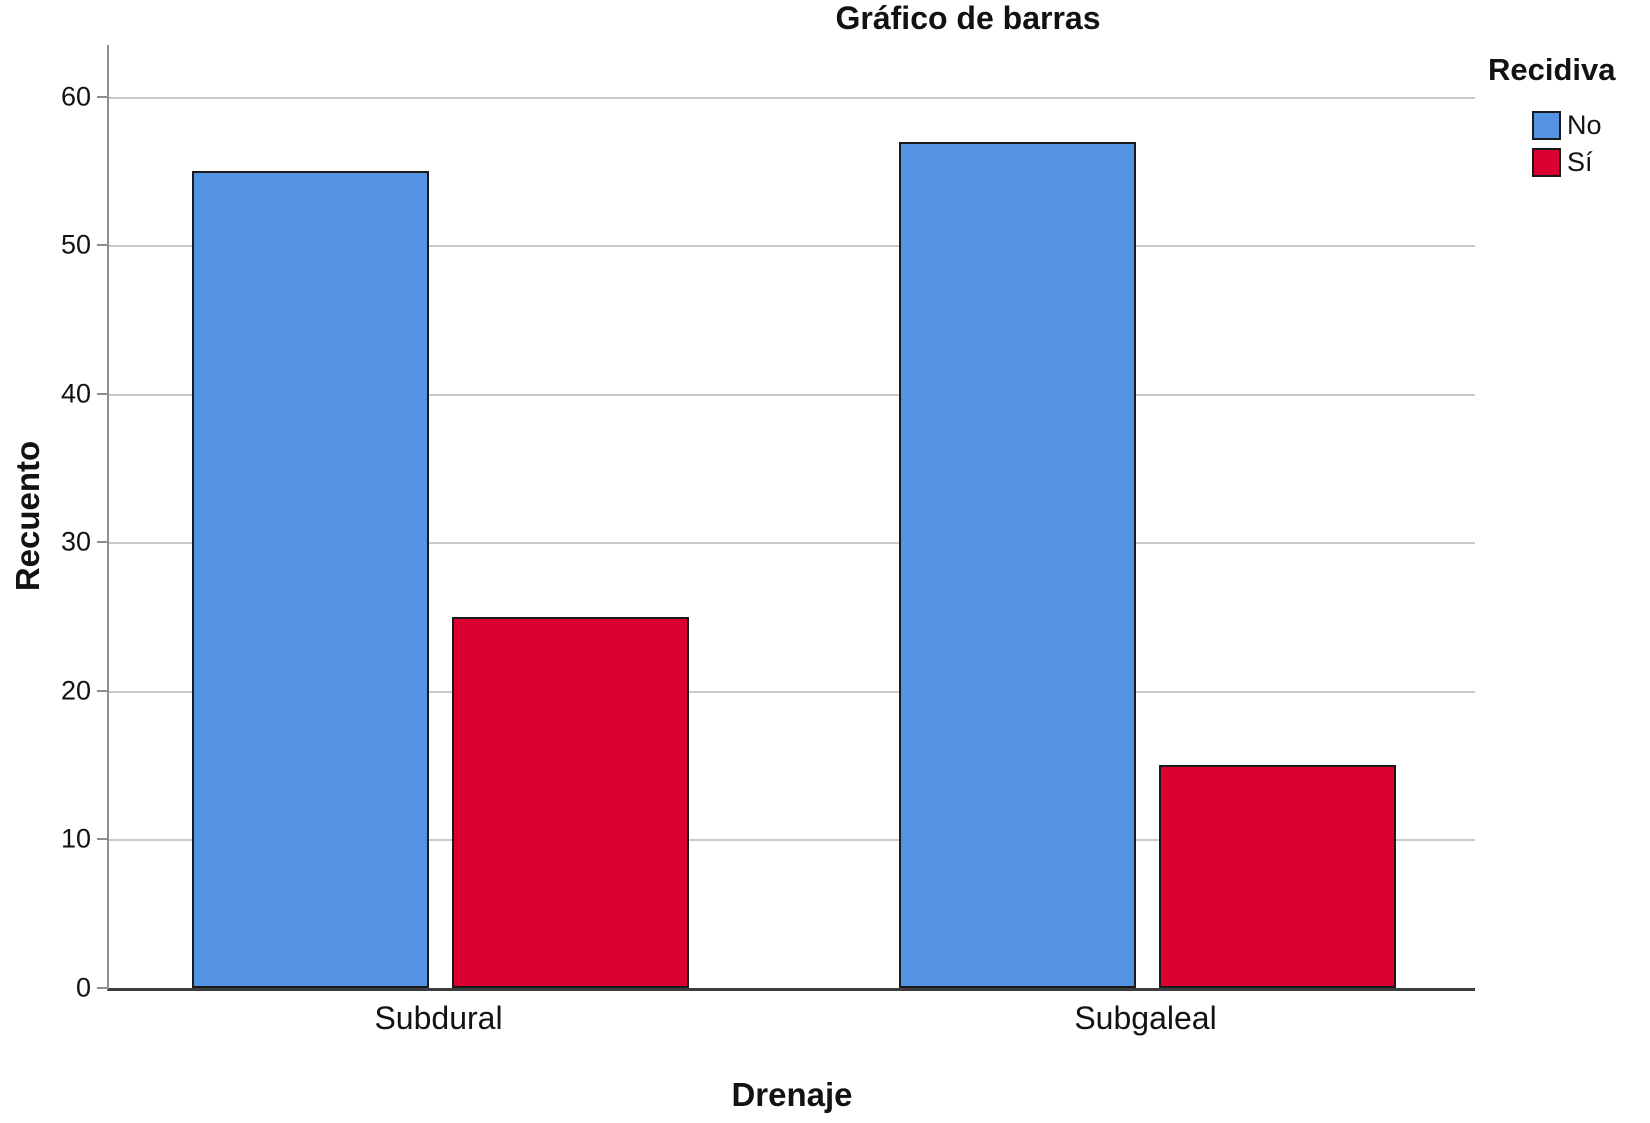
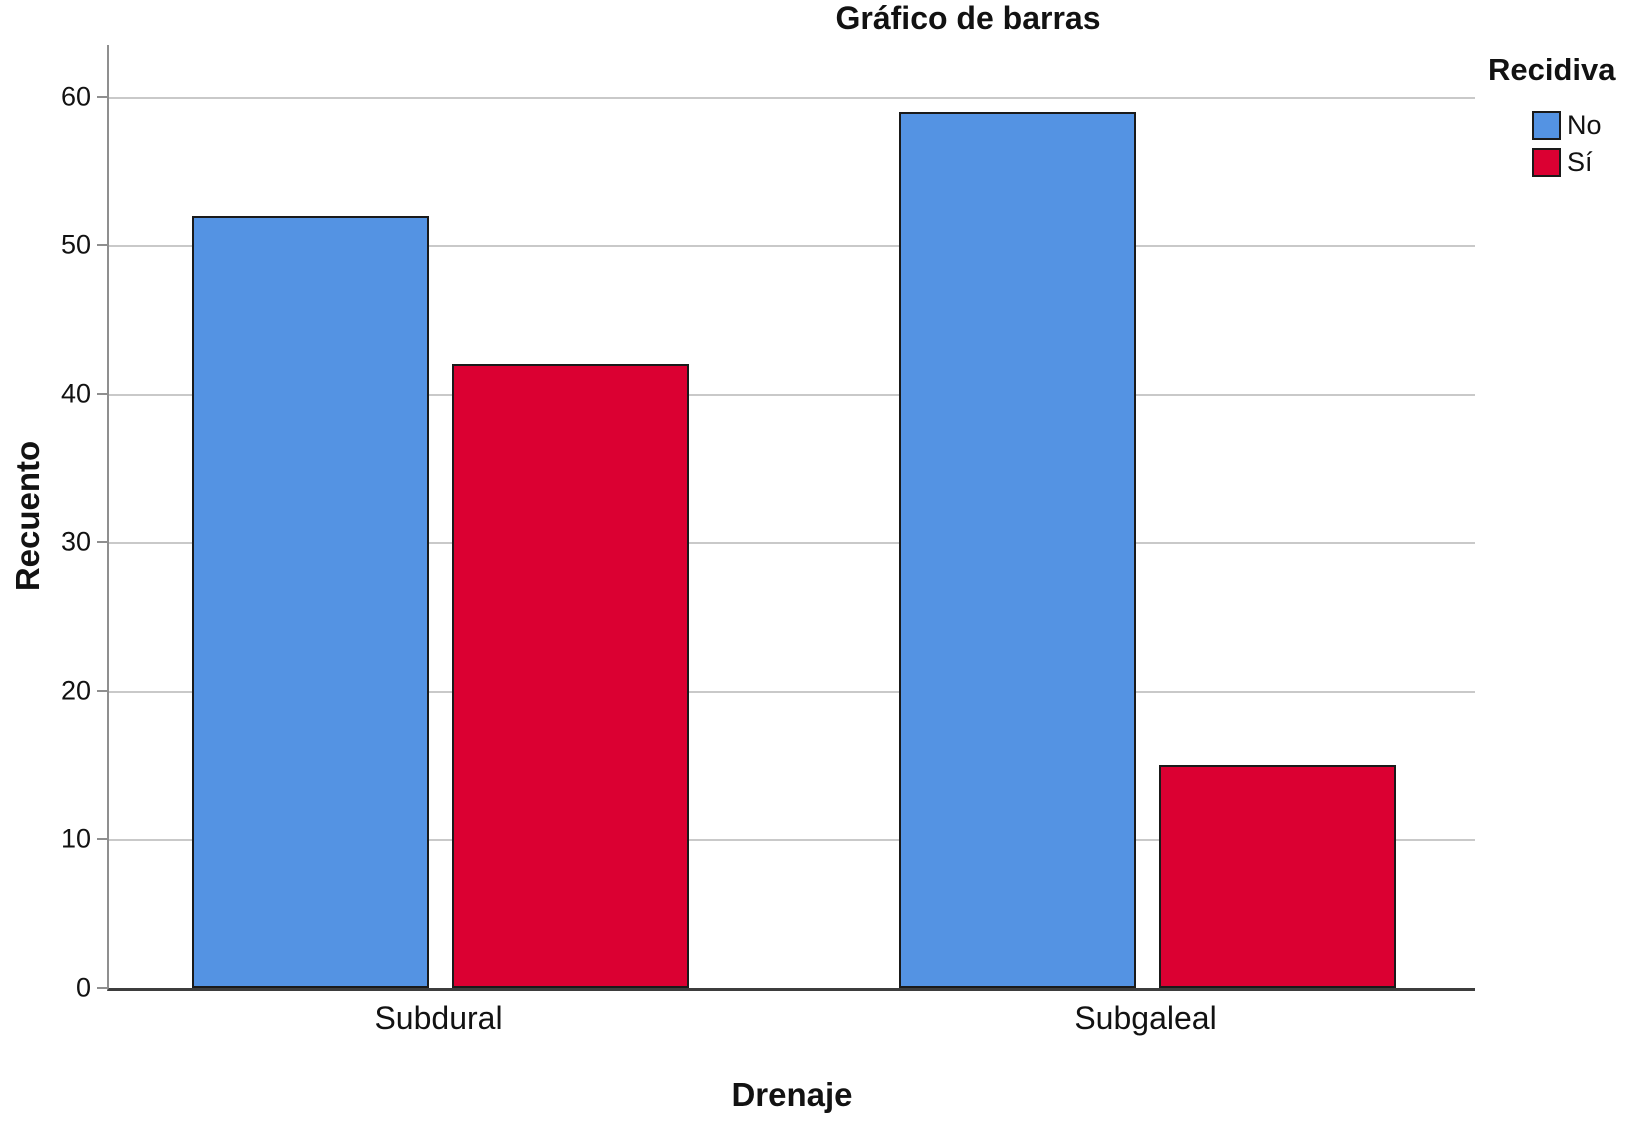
No/Subdural: 55 -> 52
Sí/Subdural: 25 -> 42
No/Subgaleal: 57 -> 59
